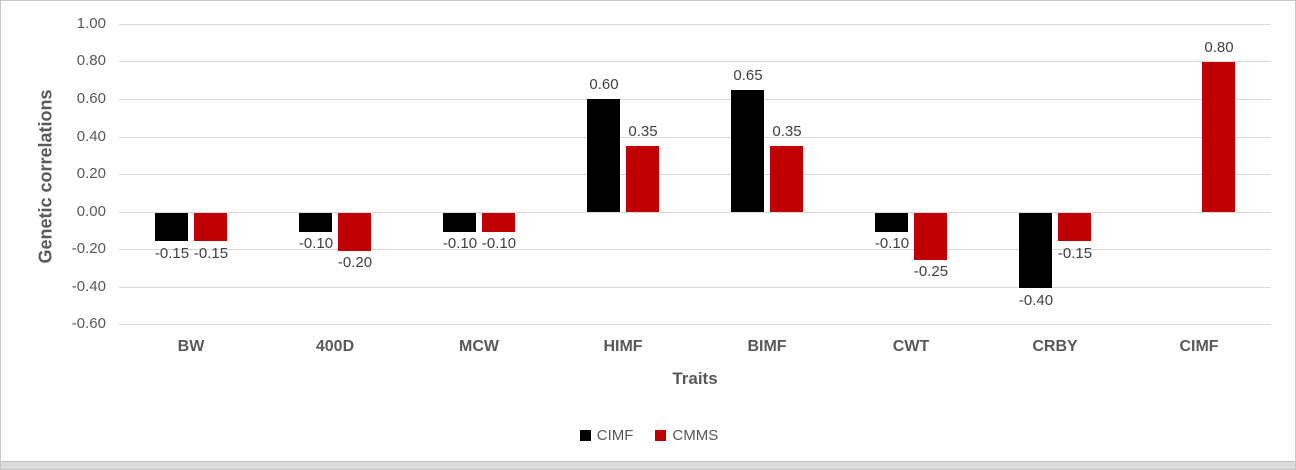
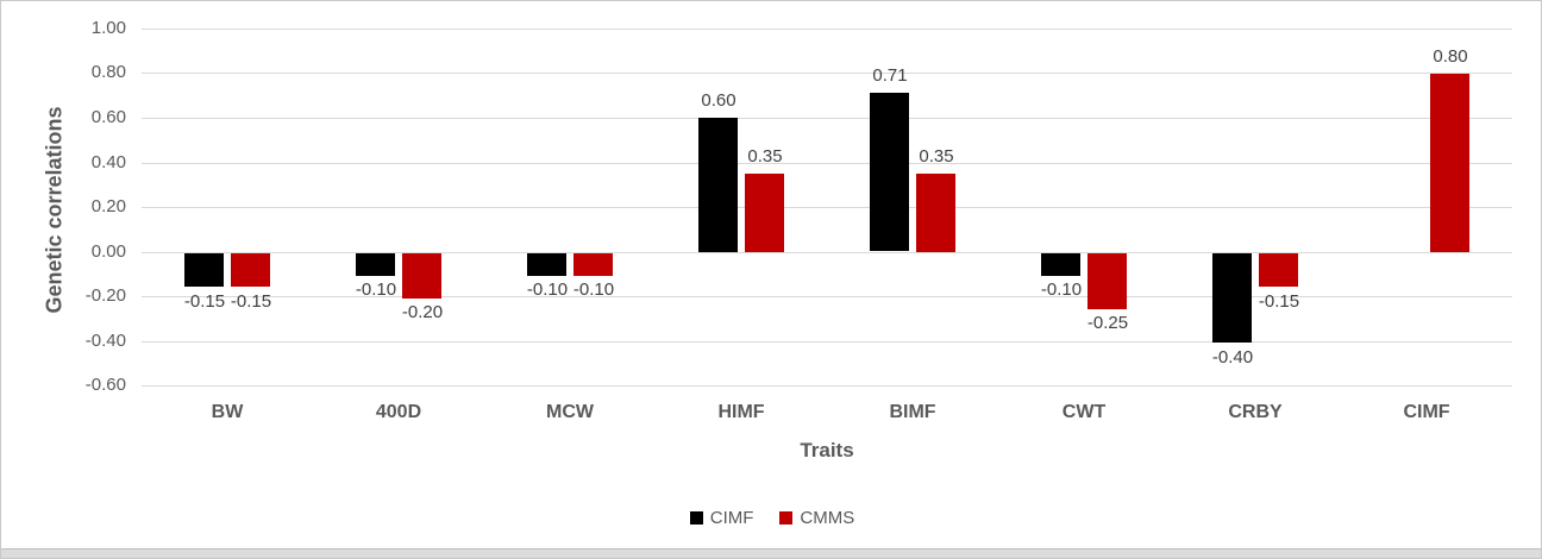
CIMF/BIMF: 0.65 -> 0.71
